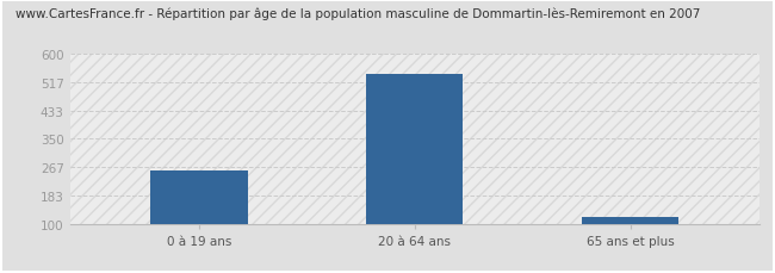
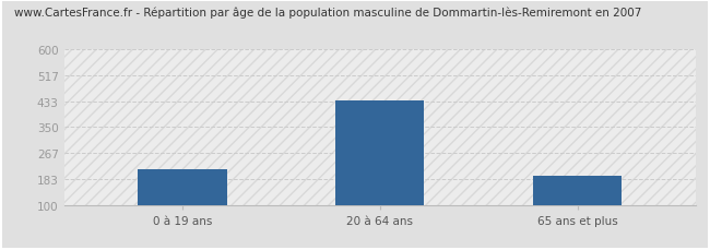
0 à 19 ans: 257 -> 215
20 à 64 ans: 541 -> 435
65 ans et plus: 120 -> 195
